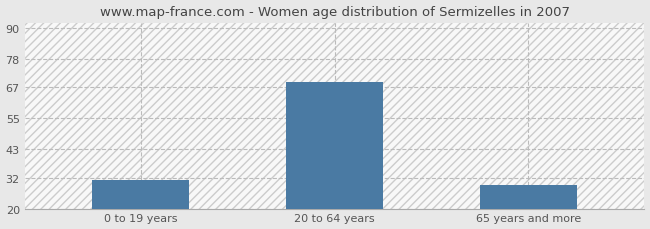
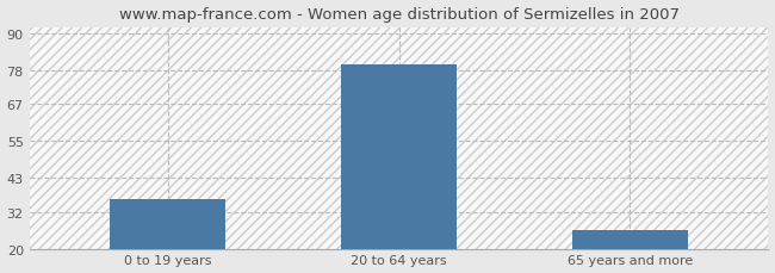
0 to 19 years: 31 -> 36
20 to 64 years: 69 -> 80
65 years and more: 29 -> 26
